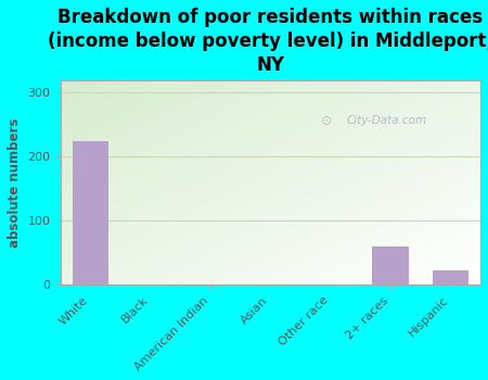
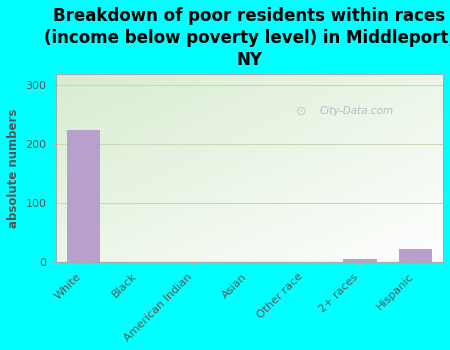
2+ races: 60 -> 5
